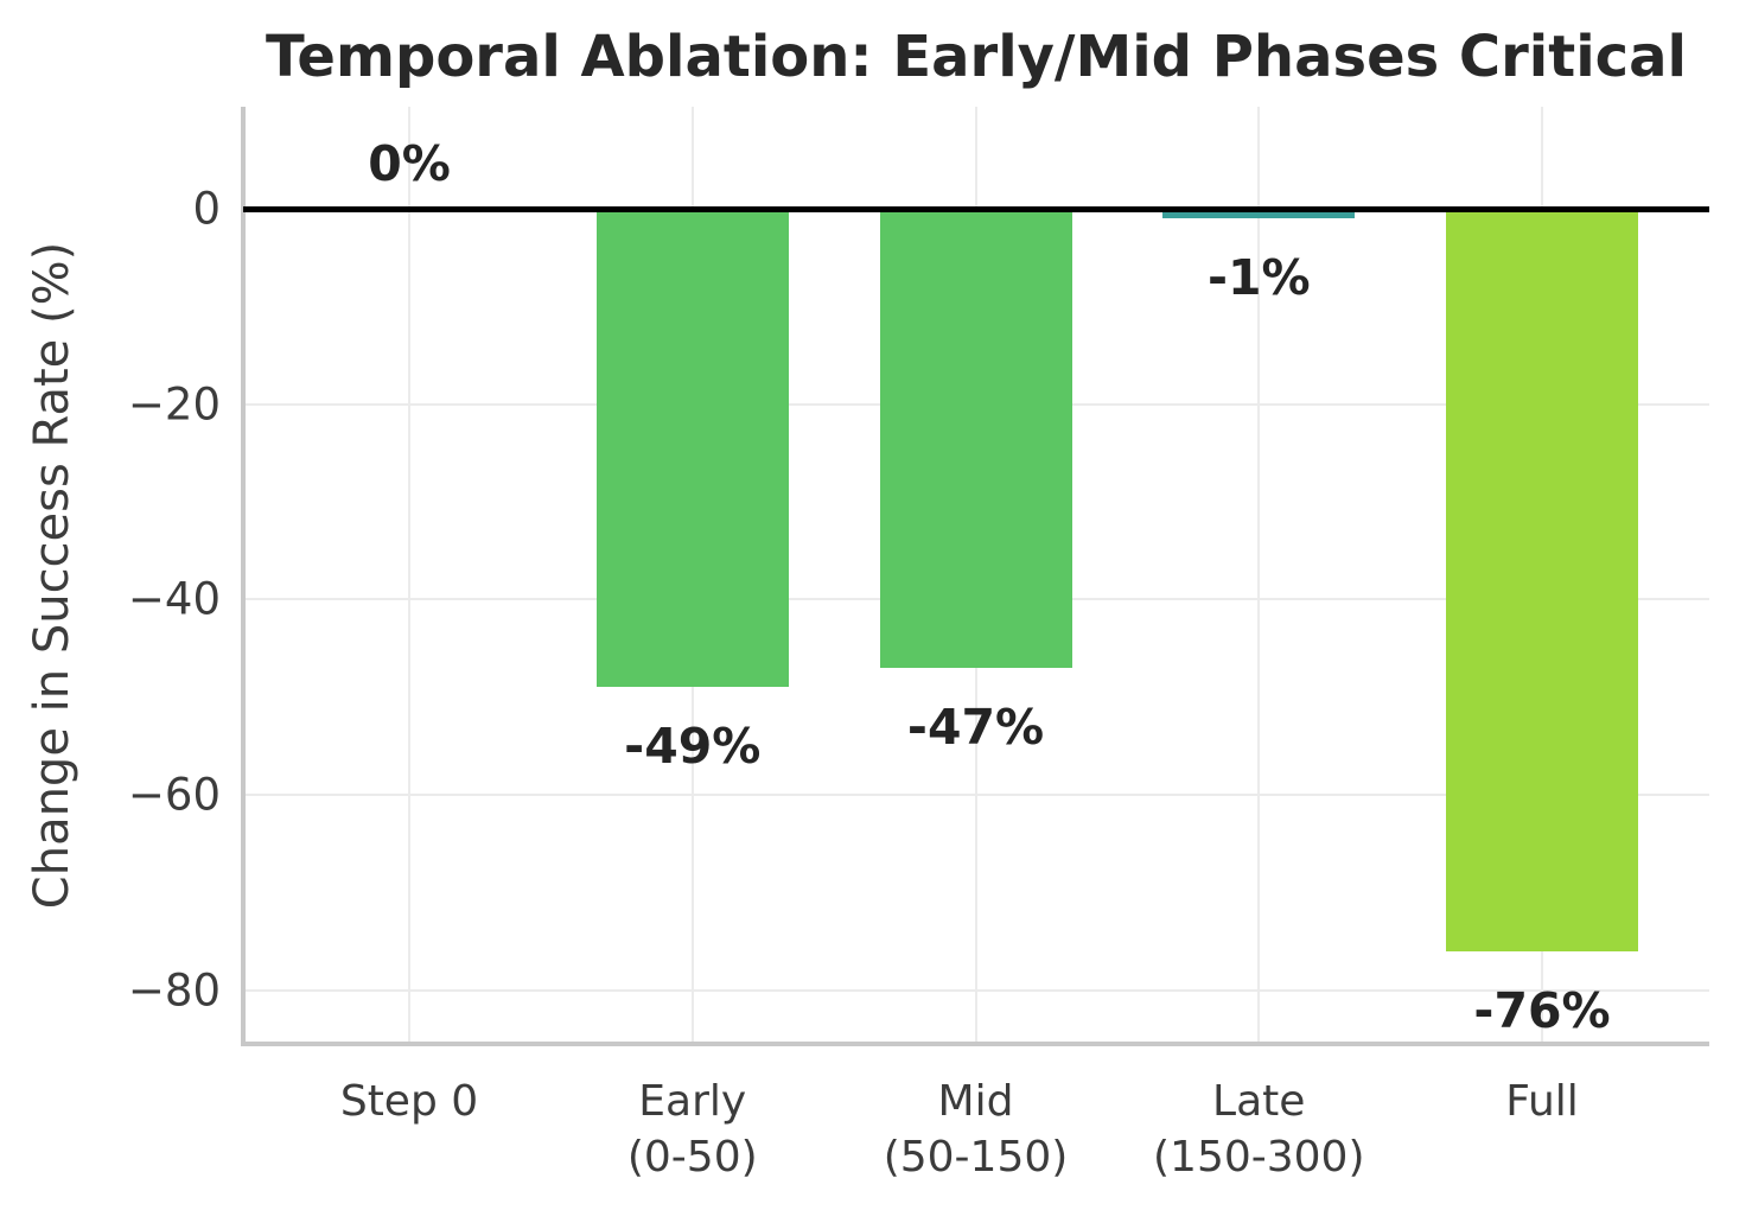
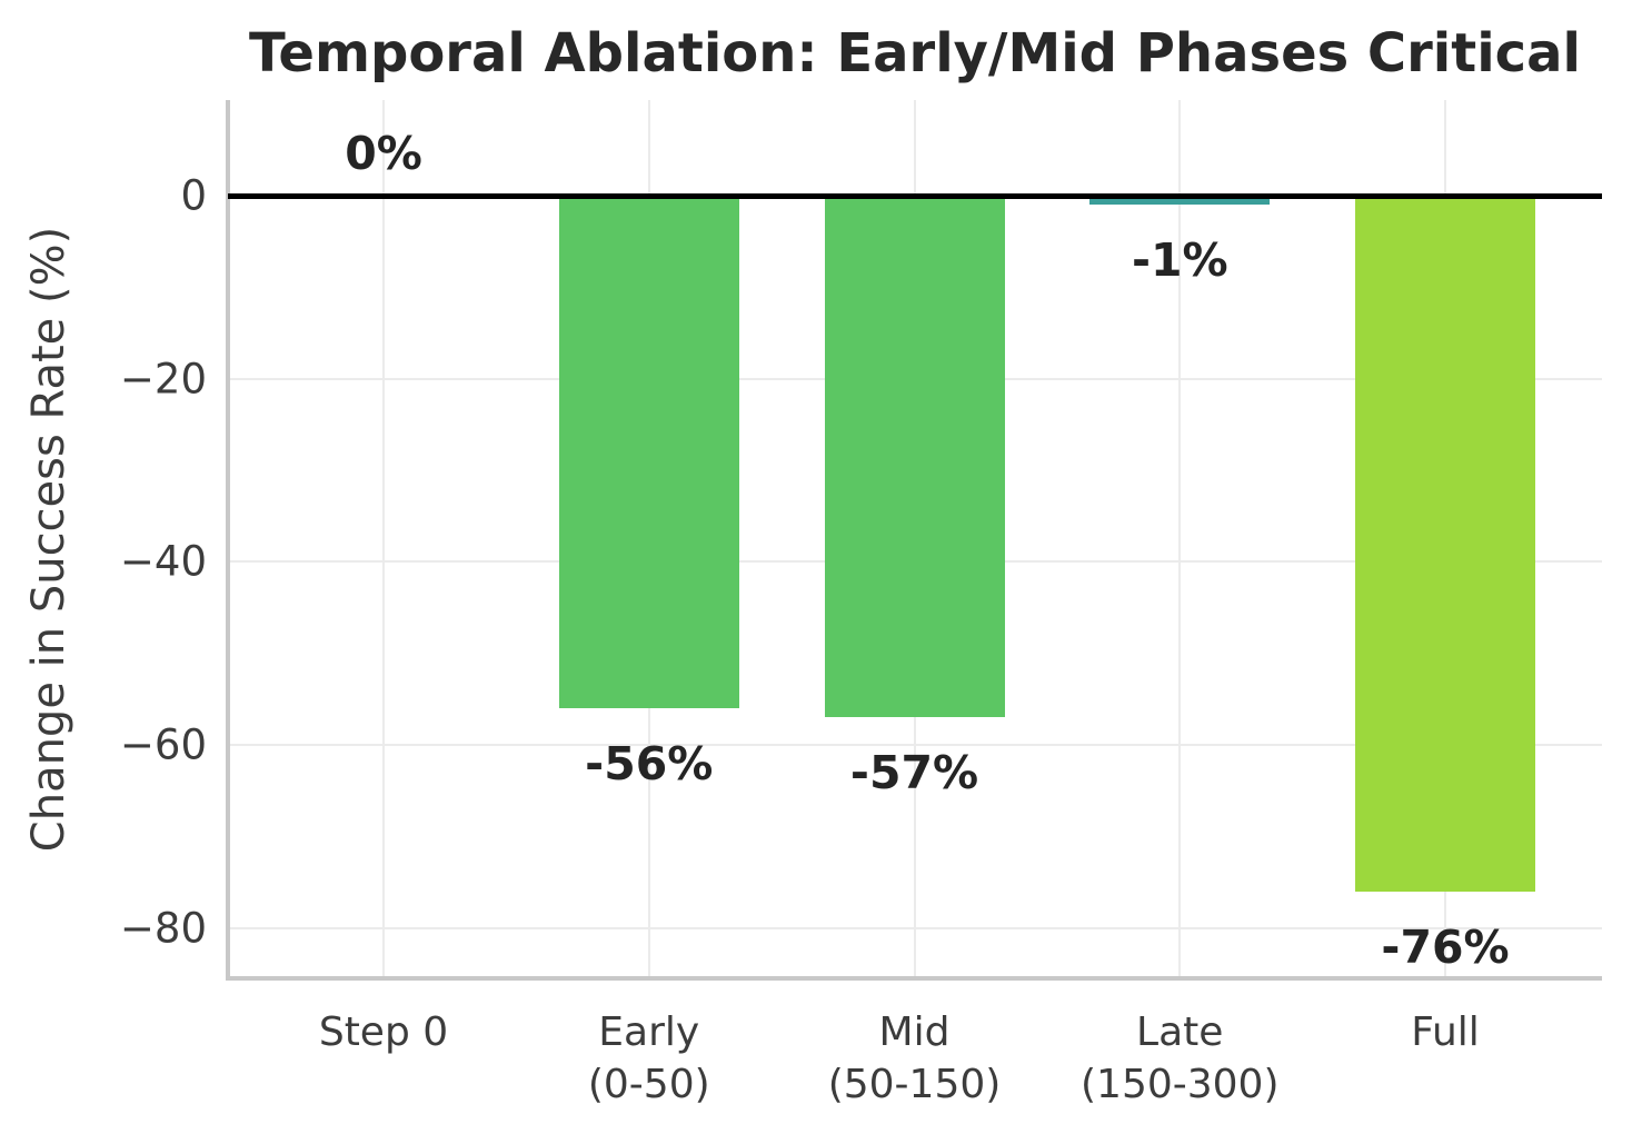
Early (0-50): -49% -> -56%
Mid (50-150): -47% -> -57%
